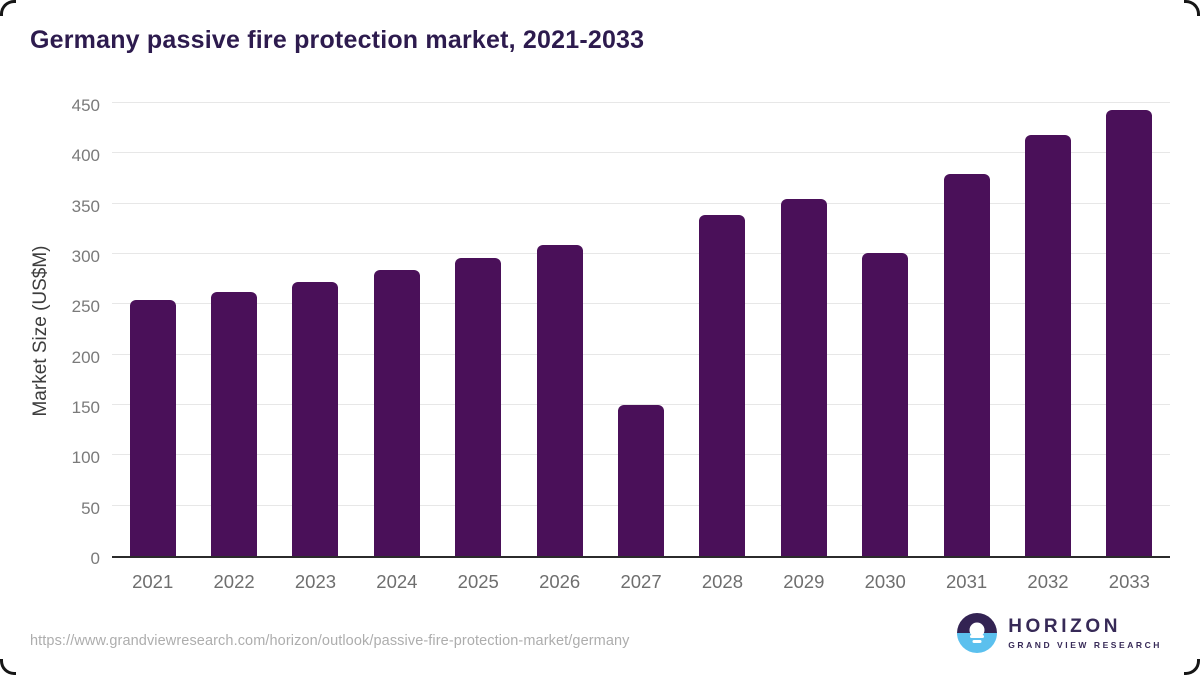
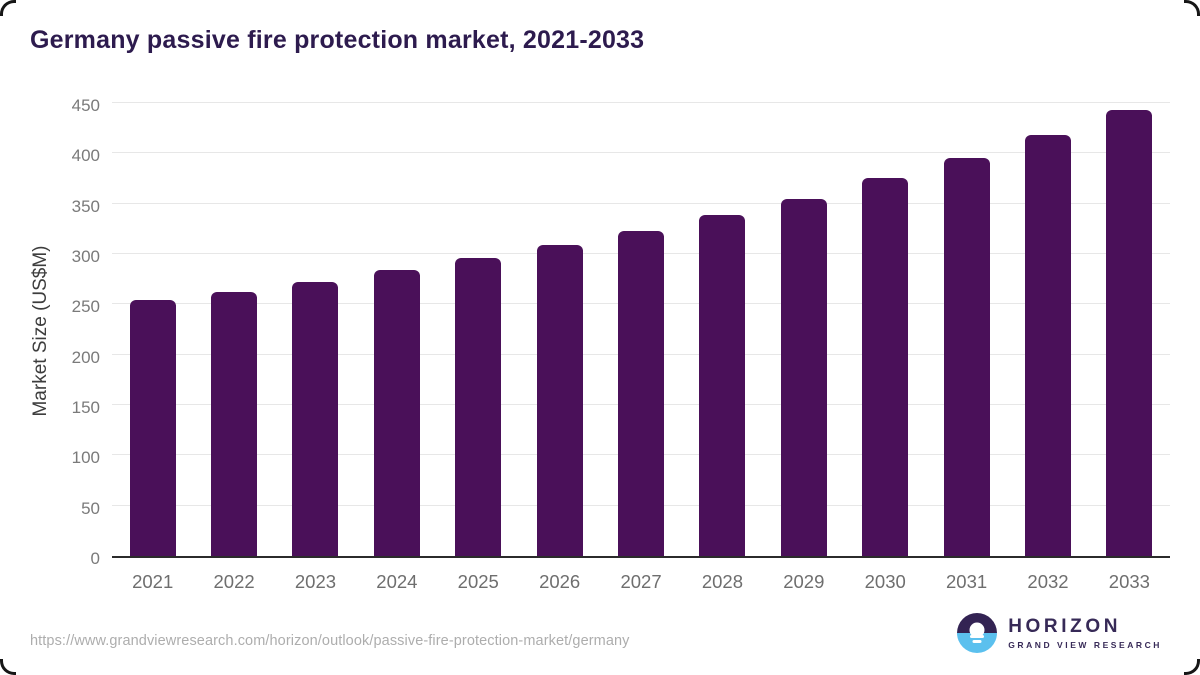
2027: 151 -> 324
2030: 302 -> 377
2031: 381 -> 397
